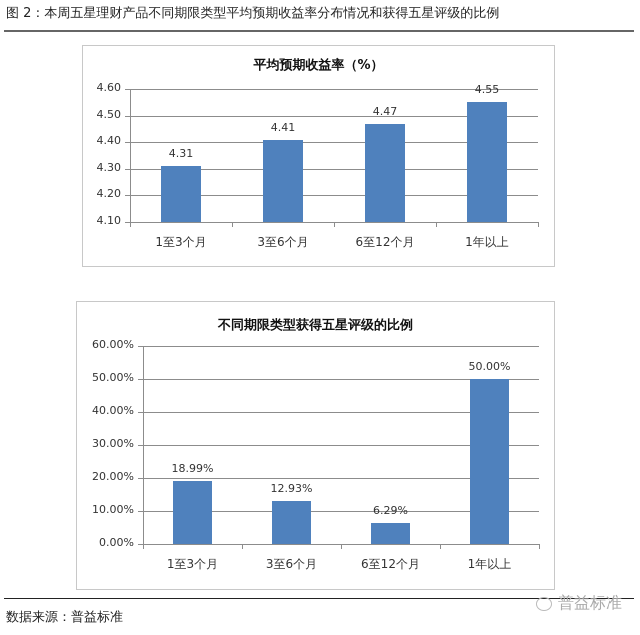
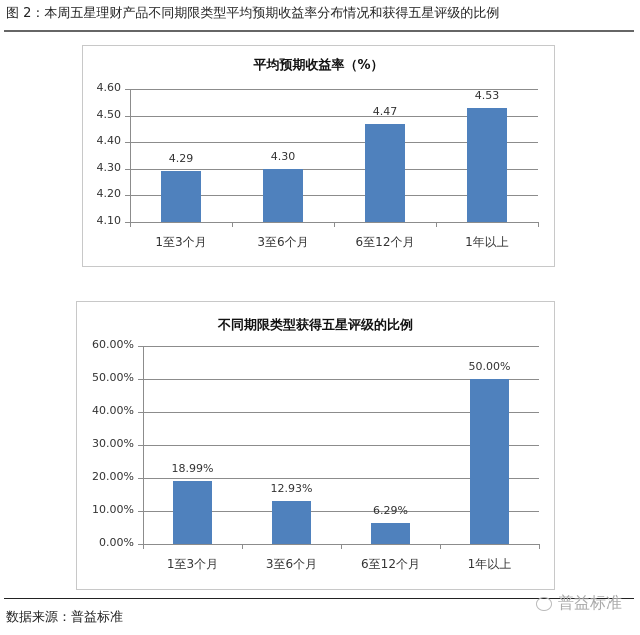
平均预期收益率（%）/1至3个月: 4.31 -> 4.29
平均预期收益率（%）/3至6个月: 4.41 -> 4.30
平均预期收益率（%）/1年以上: 4.55 -> 4.53
